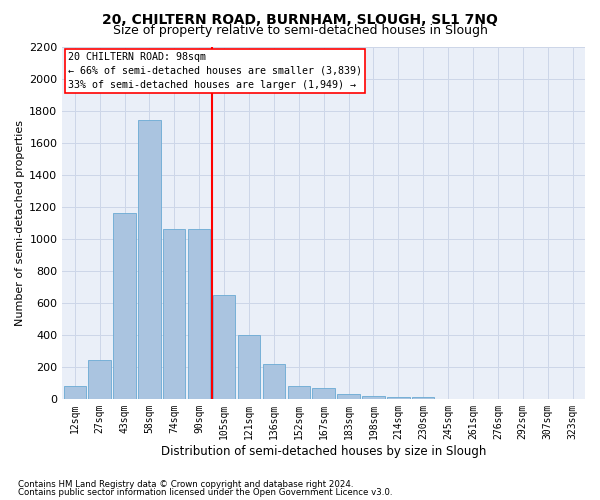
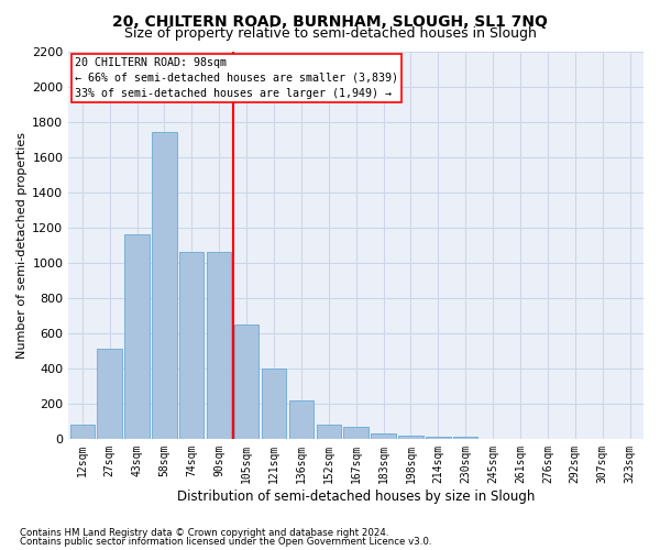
27sqm: 240 -> 510
